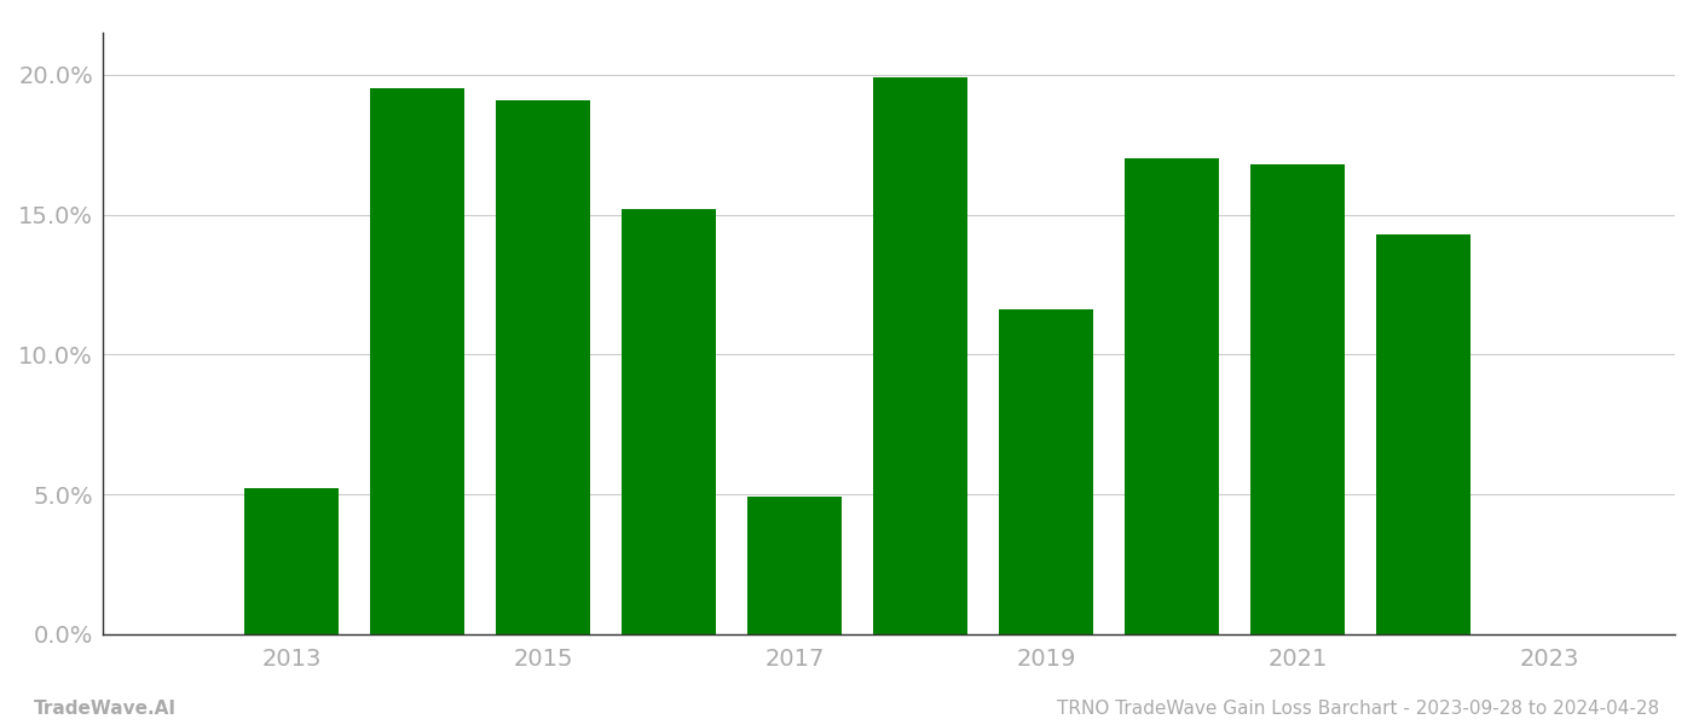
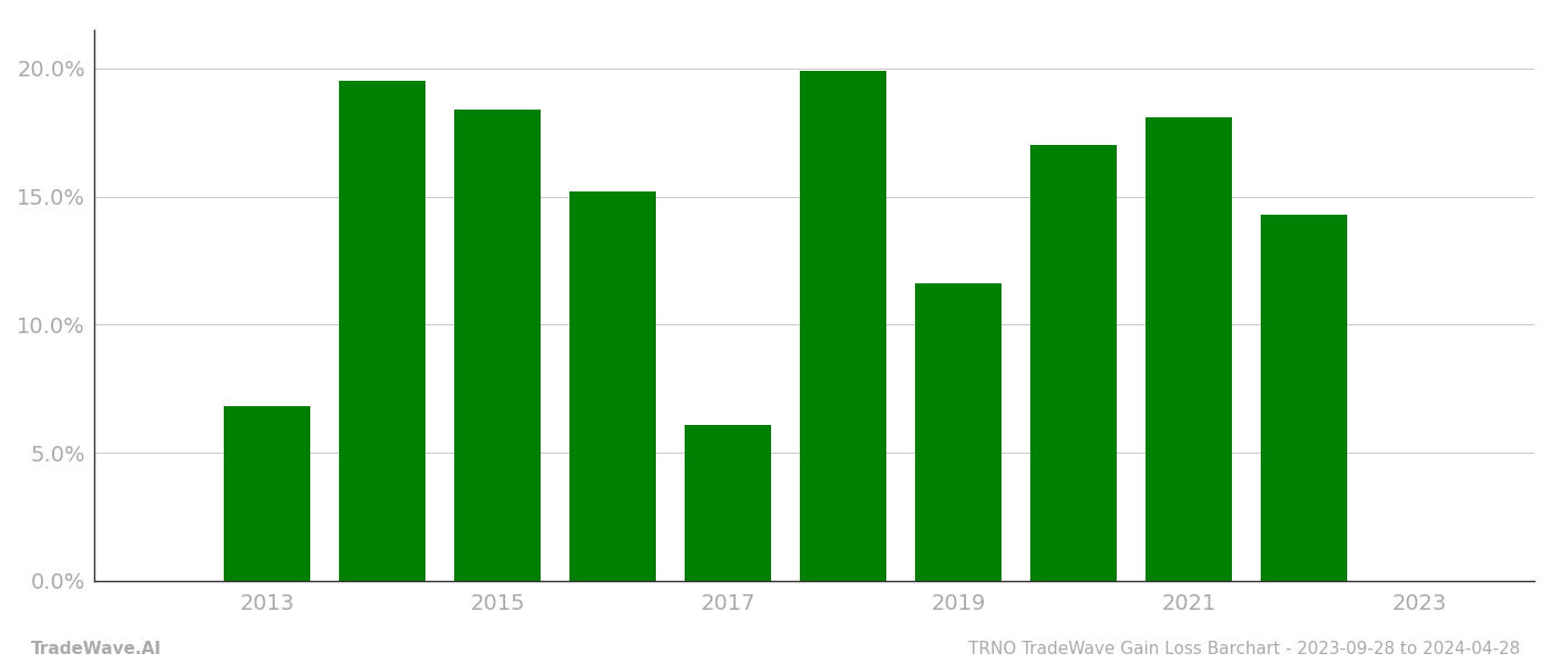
2013: 5.2% -> 6.8%
2015: 19.1% -> 18.4%
2017: 4.9% -> 6.1%
2021: 16.8% -> 18.1%
